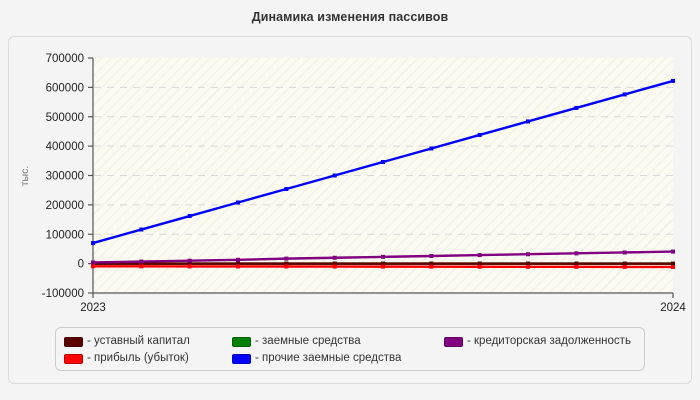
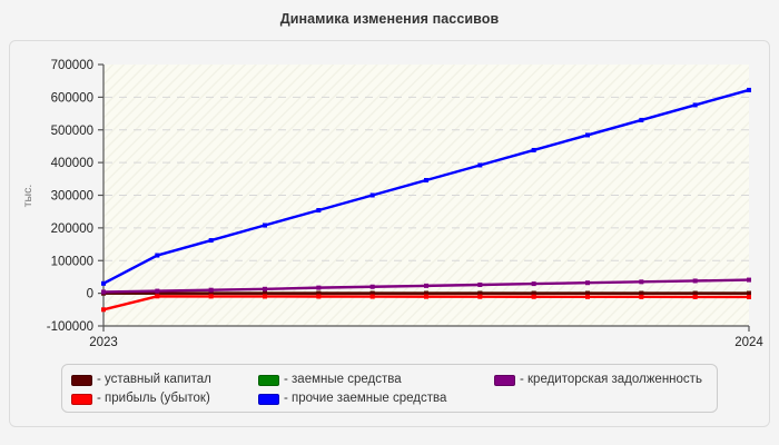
- прибыль (убыток)/0: -10000 -> -50000
- прочие заемные средства/0: 70000 -> 30000
